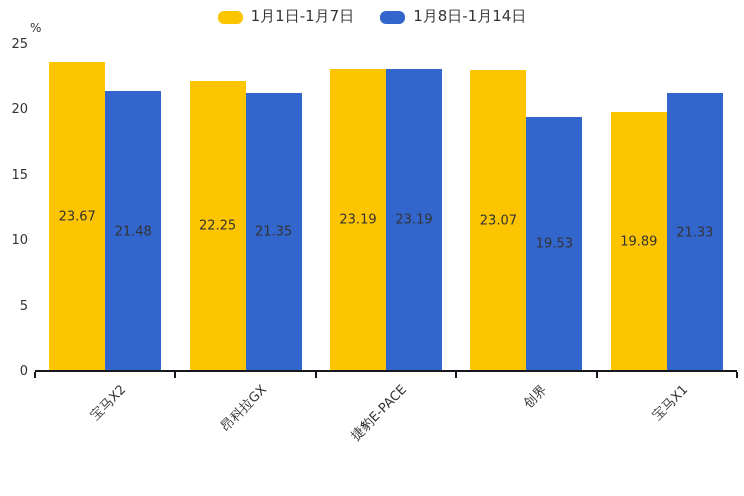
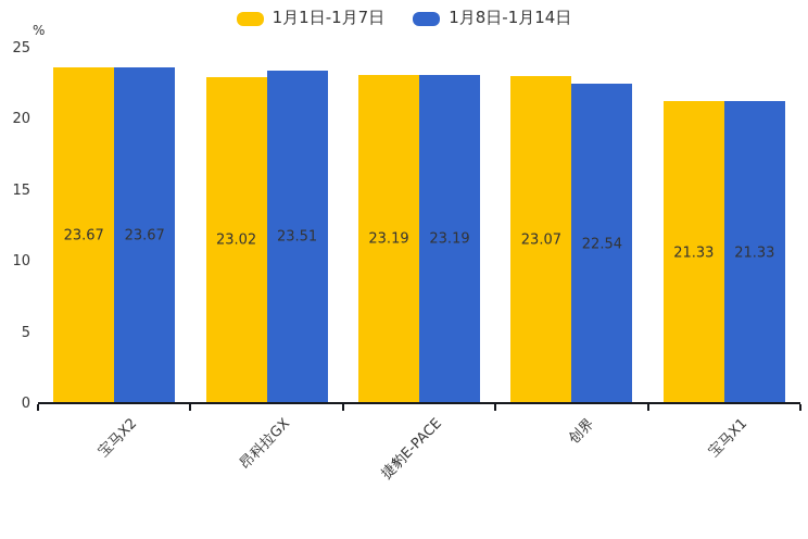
1月8日-1月14日/宝马X2: 21.48 -> 23.67
1月1日-1月7日/昂科拉GX: 22.25 -> 23.02
1月8日-1月14日/昂科拉GX: 21.35 -> 23.51
1月8日-1月14日/创界: 19.53 -> 22.54
1月1日-1月7日/宝马X1: 19.89 -> 21.33
